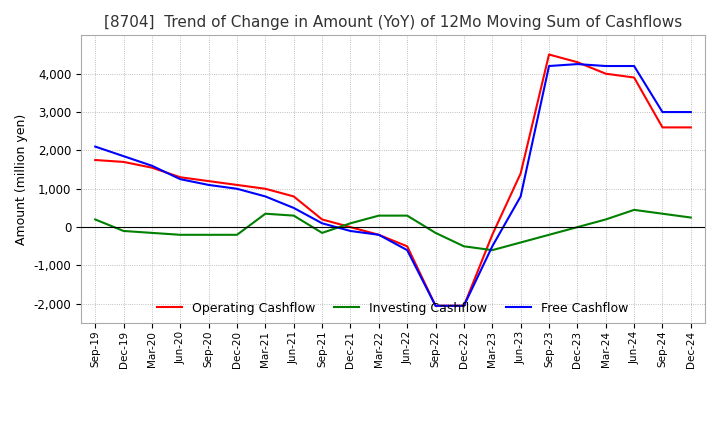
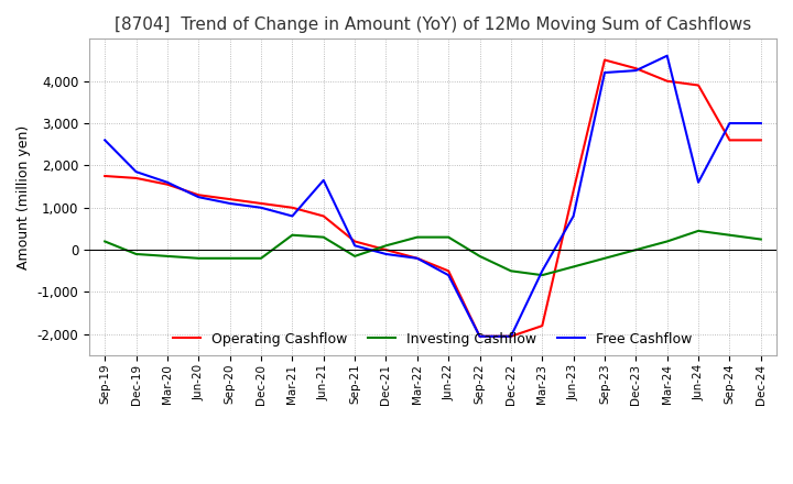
Free Cashflow/Sep-19: 2,100 -> 2,600
Free Cashflow/Jun-21: 500 -> 1,650
Operating Cashflow/Mar-23: -200 -> -1,800
Free Cashflow/Mar-24: 4,200 -> 4,600
Free Cashflow/Jun-24: 4,200 -> 1,600
